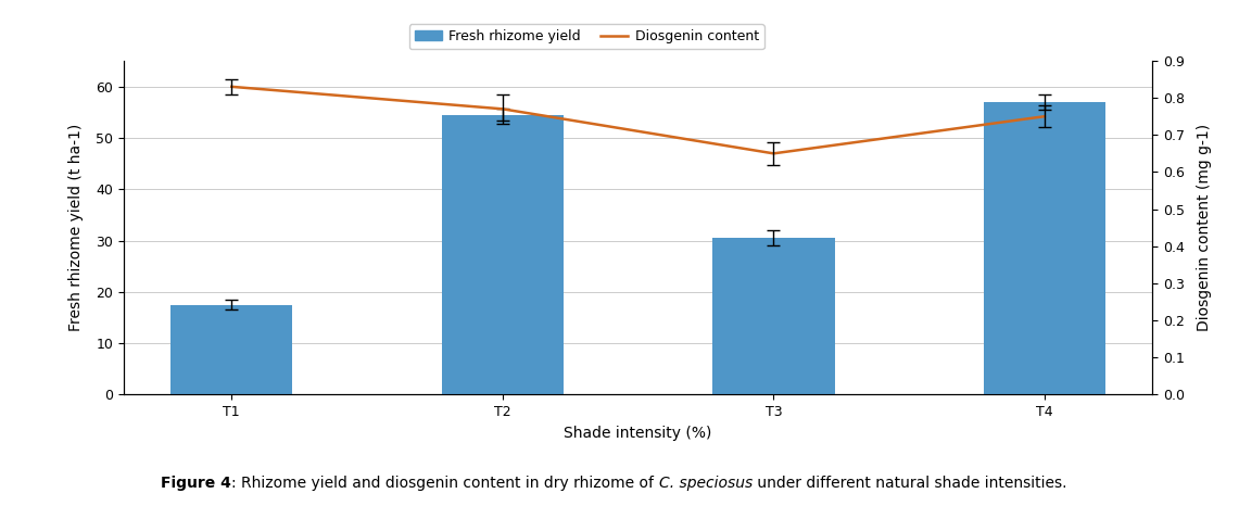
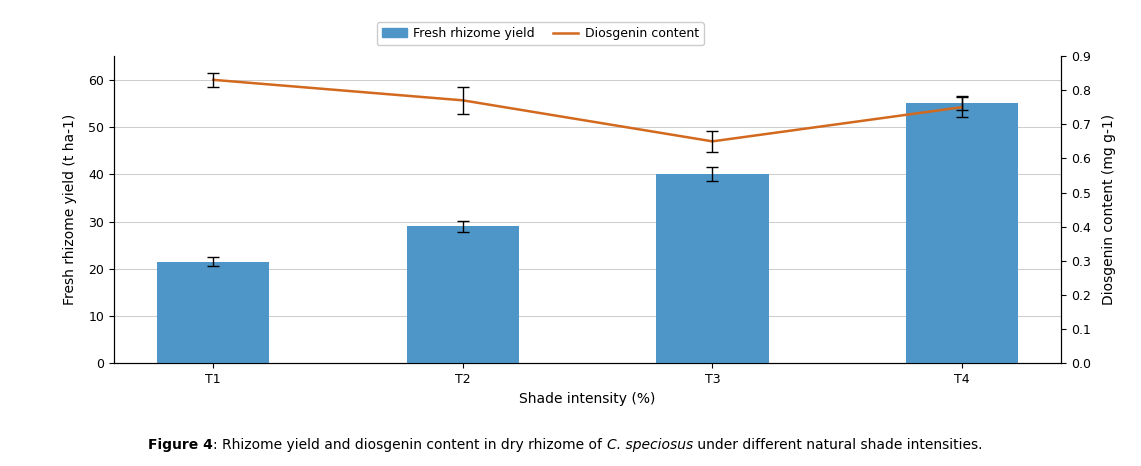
Fresh rhizome yield/T1: 17.5 -> 21.5
Fresh rhizome yield/T2: 54.5 -> 29.0
Fresh rhizome yield/T3: 30.5 -> 40.0
Fresh rhizome yield/T4: 57.0 -> 55.0
